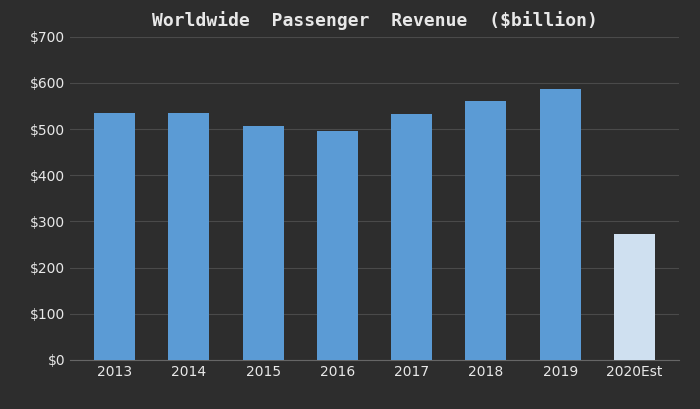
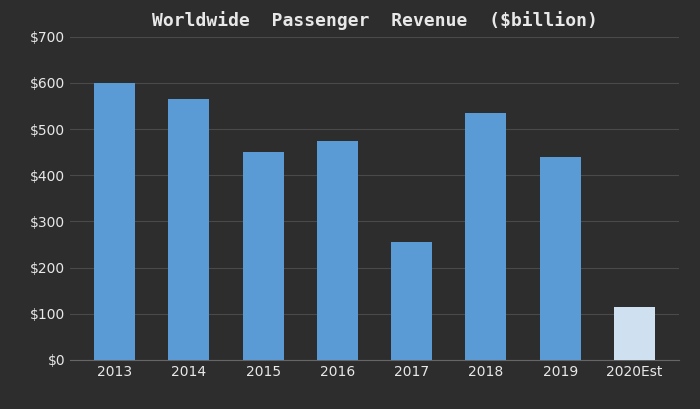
2013: $535 -> $600
2014: $535 -> $565
2015: $507 -> $450
2016: $497 -> $475
2017: $533 -> $255
2018: $560 -> $535
2019: $588 -> $440
2020Est: $272 -> $115
